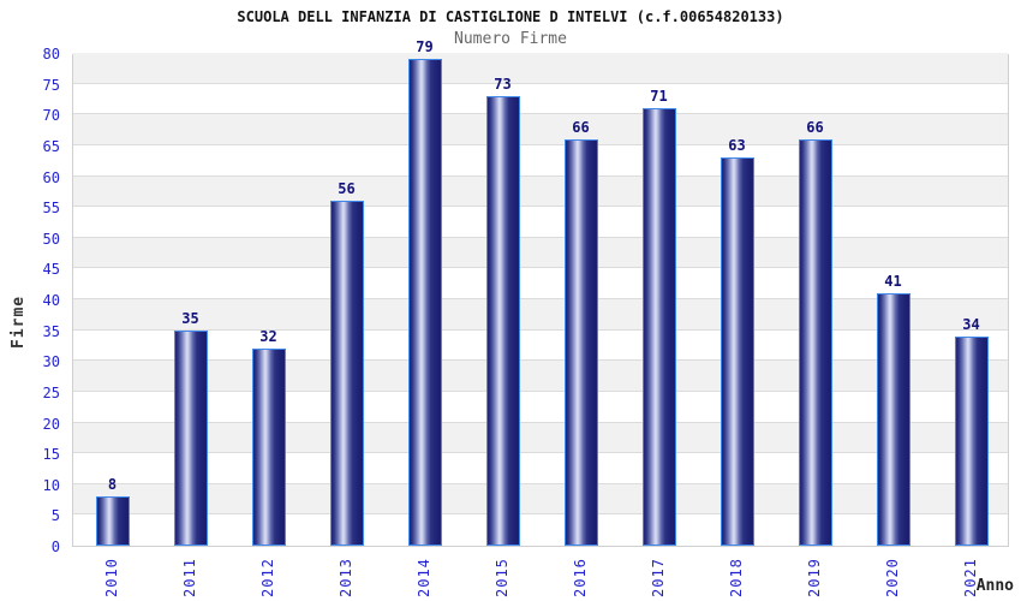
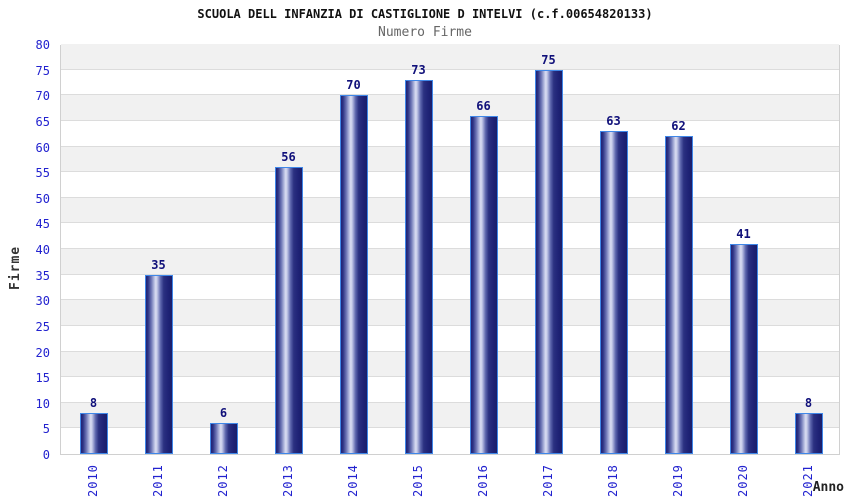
2012: 32 -> 6
2014: 79 -> 70
2017: 71 -> 75
2019: 66 -> 62
2021: 34 -> 8
